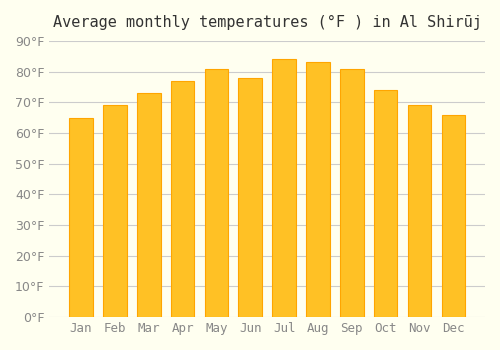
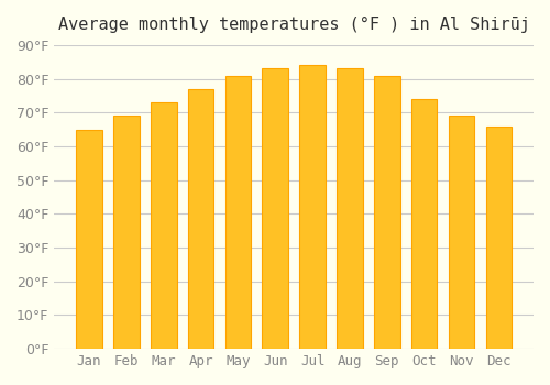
Jun: 78°F -> 83°F
